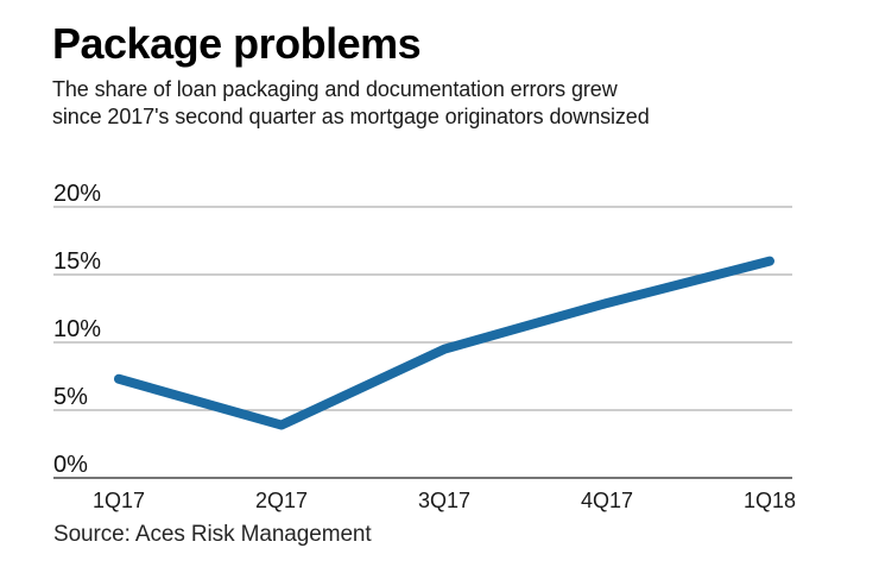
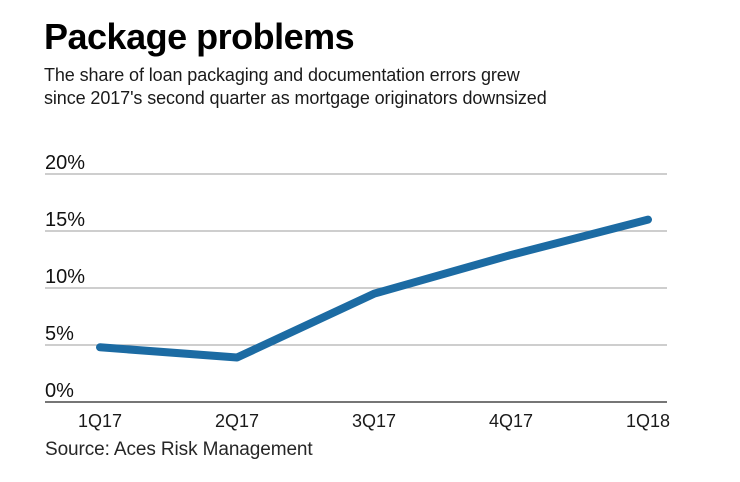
1Q17: 7.3% -> 4.8%
